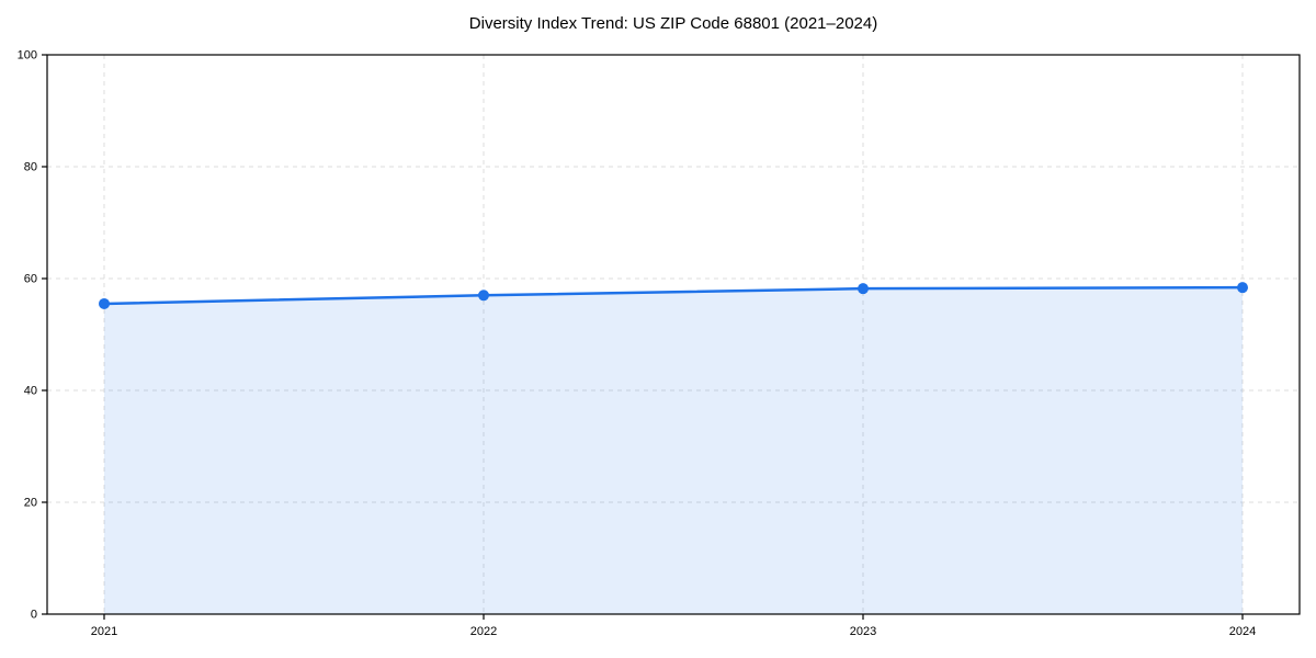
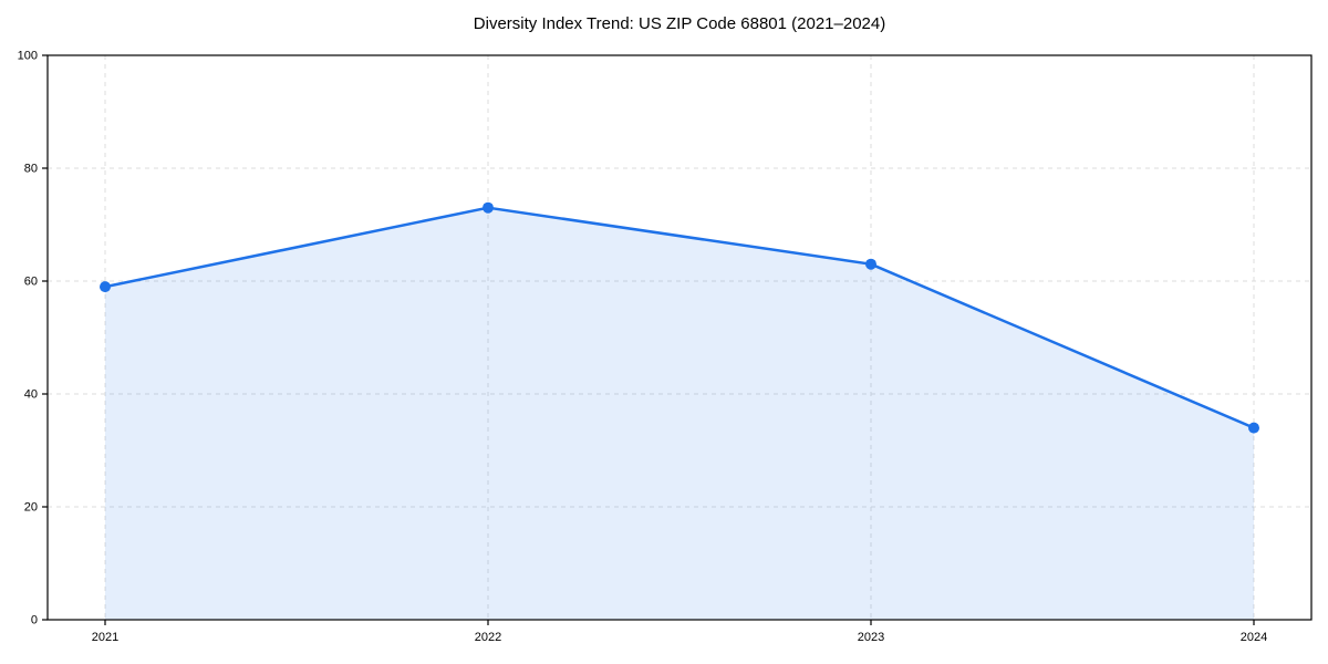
2021: 56 -> 59
2022: 57 -> 73
2023: 58 -> 63
2024: 58 -> 34
